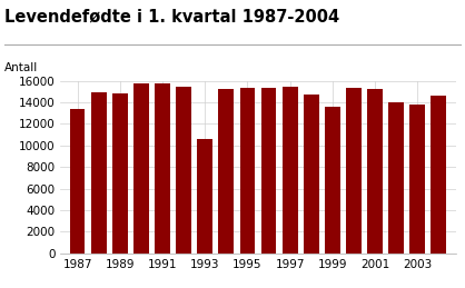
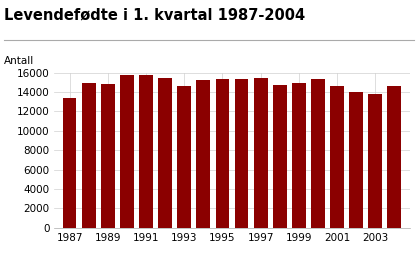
1993: 10600 -> 14600
1999: 13600 -> 14900
2001: 15200 -> 14600
